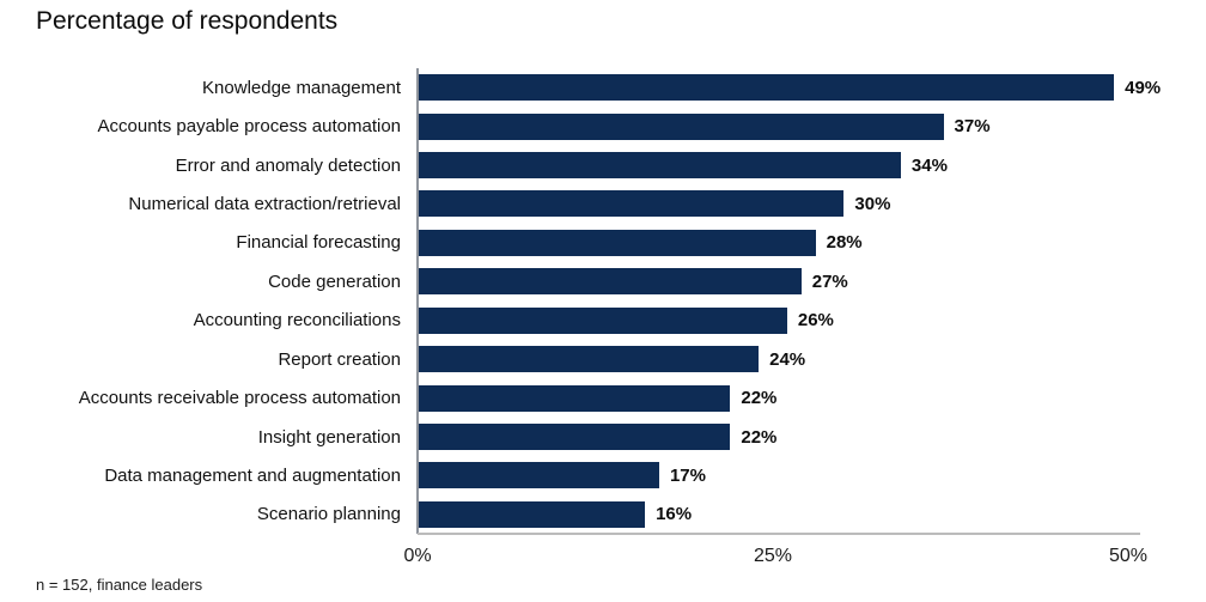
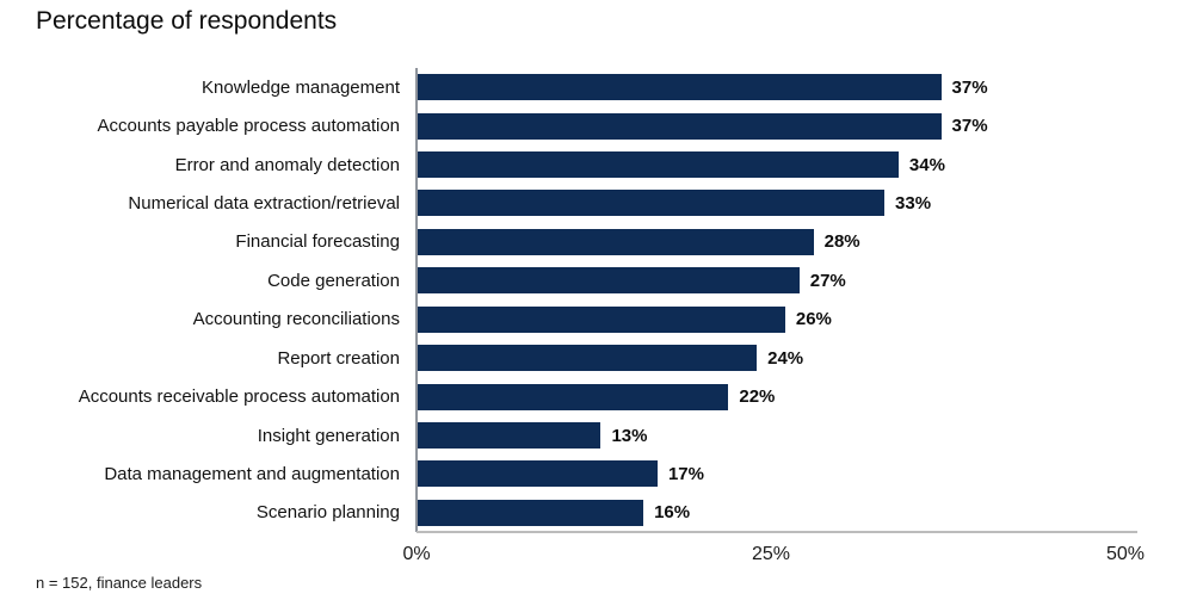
Knowledge management: 49% -> 37%
Numerical data extraction/retrieval: 30% -> 33%
Insight generation: 22% -> 13%
